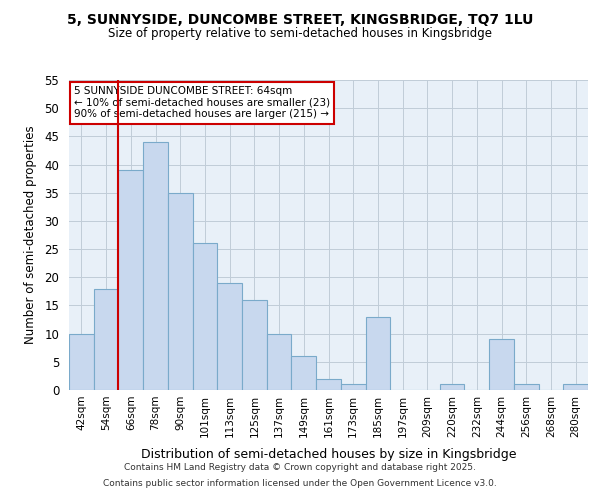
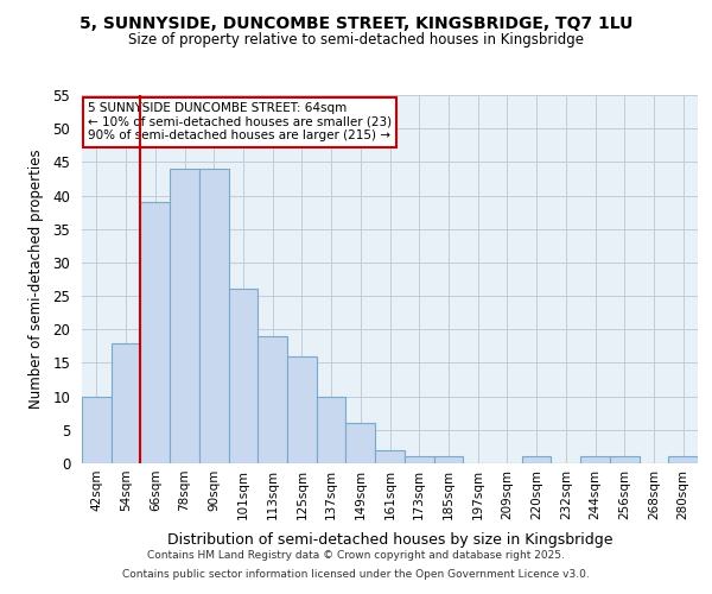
90sqm: 35 -> 44
185sqm: 13 -> 1
244sqm: 9 -> 1
